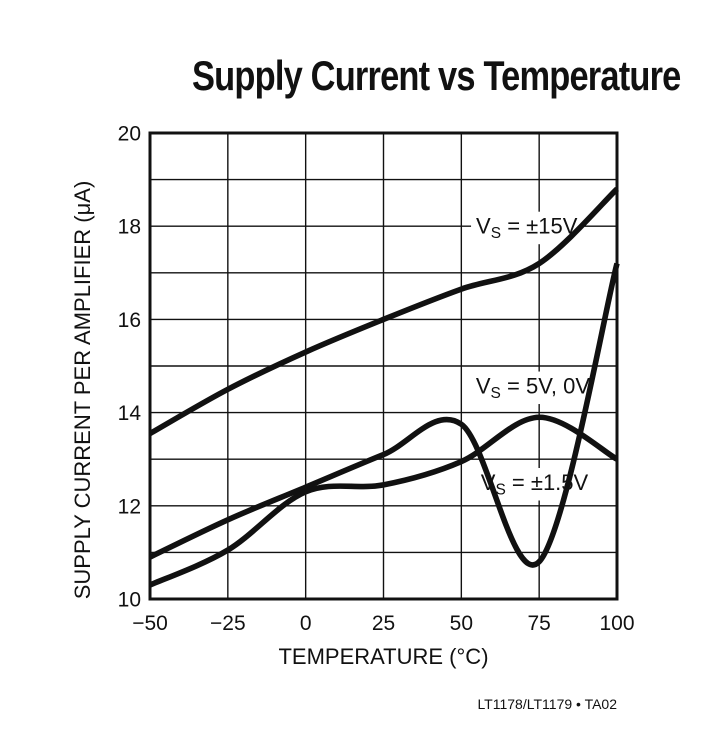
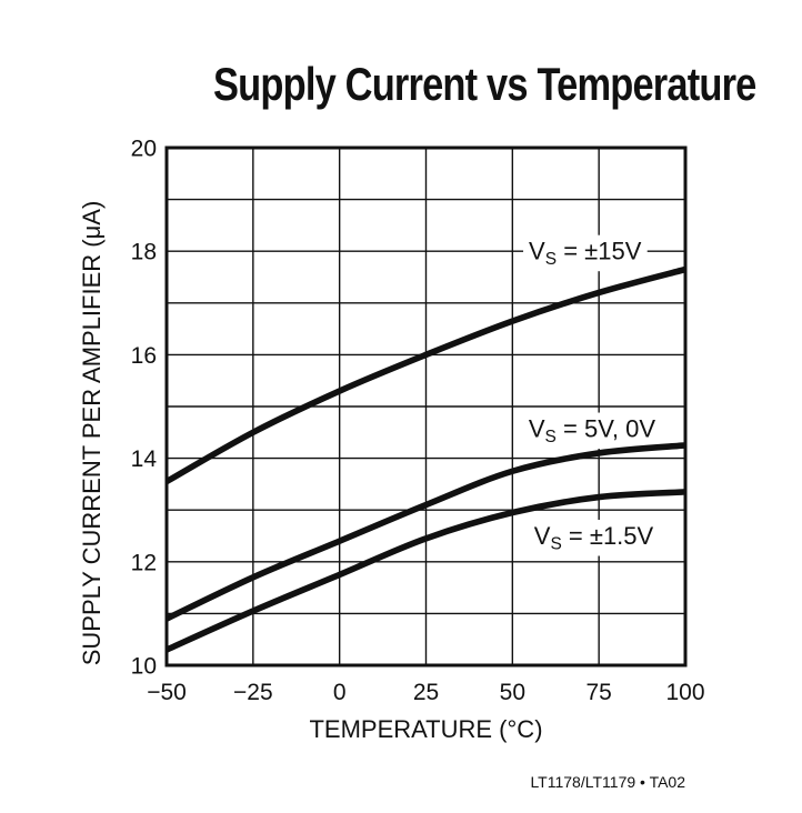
VS = ±1.5V/0: 12.3 -> 11.8
VS = 5V, 0V/75: 10.8 -> 14.1
VS = ±1.5V/75: 13.9 -> 13.2
VS = ±15V/100: 18.8 -> 17.6
VS = 5V, 0V/100: 17.2 -> 14.2
VS = ±1.5V/100: 13.0 -> 13.3
